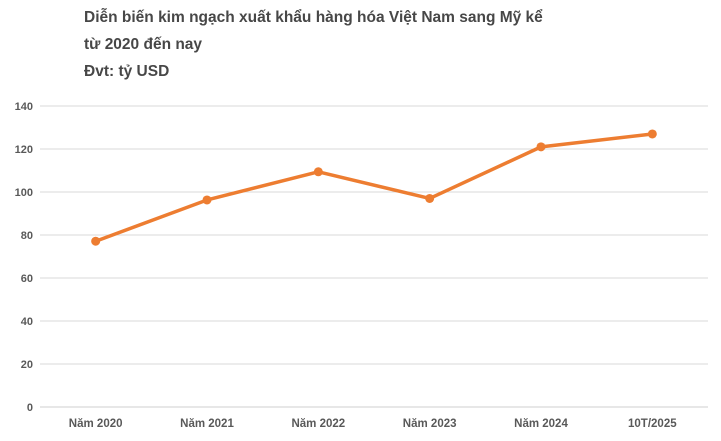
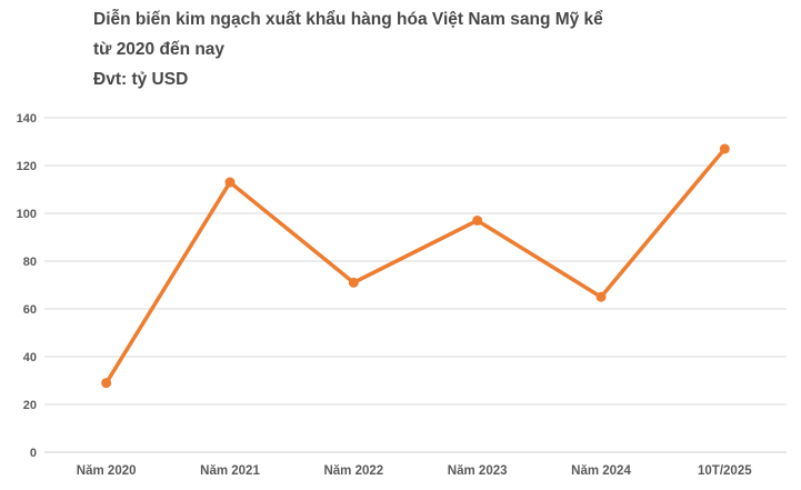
Năm 2020: 77 -> 29
Năm 2021: 96 -> 113
Năm 2022: 109 -> 71
Năm 2024: 121 -> 65
